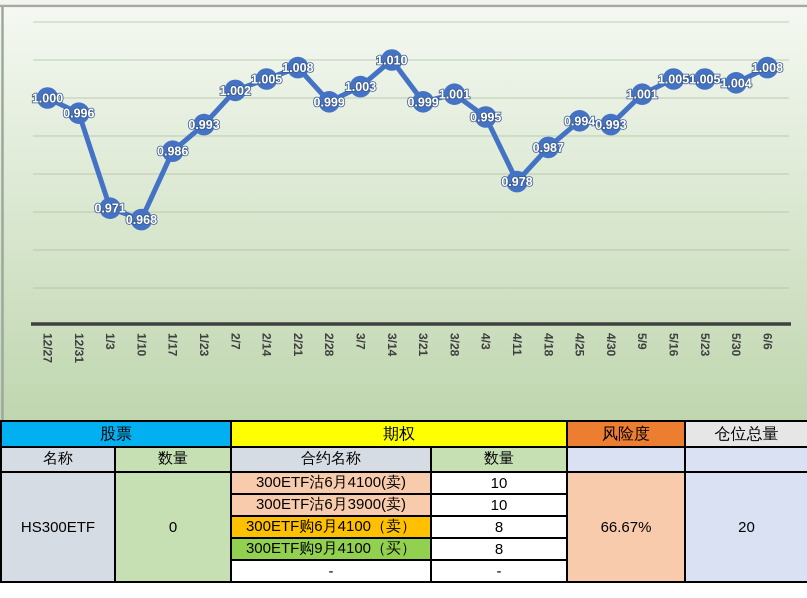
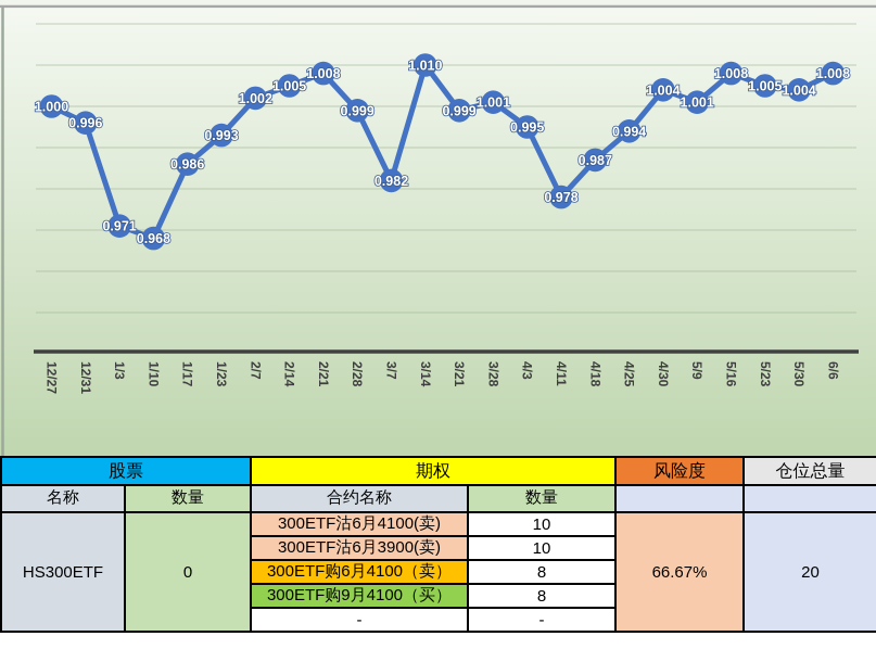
3/7: 1.003 -> 0.982
4/30: 0.993 -> 1.004
5/16: 1.005 -> 1.008
